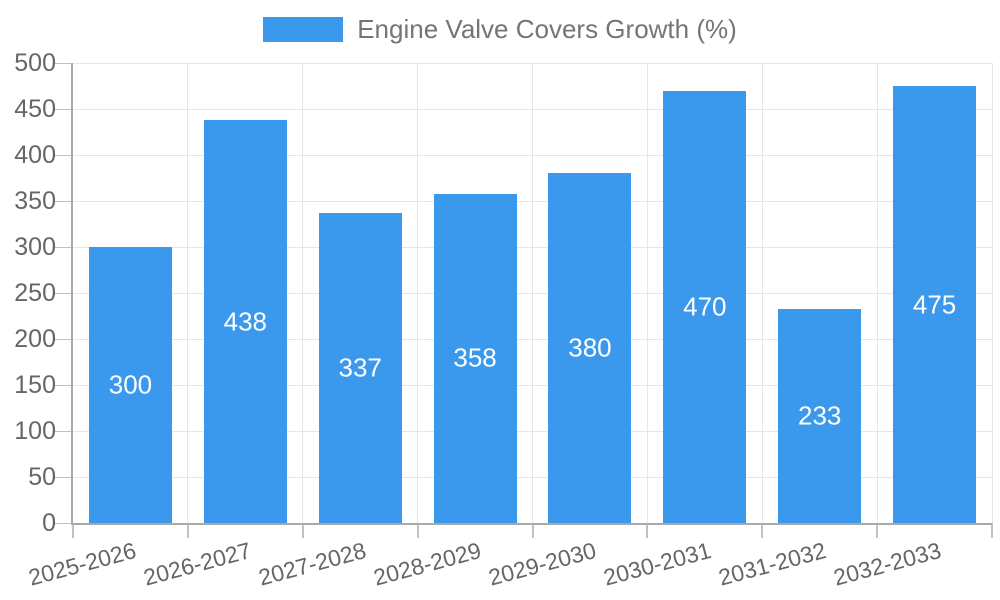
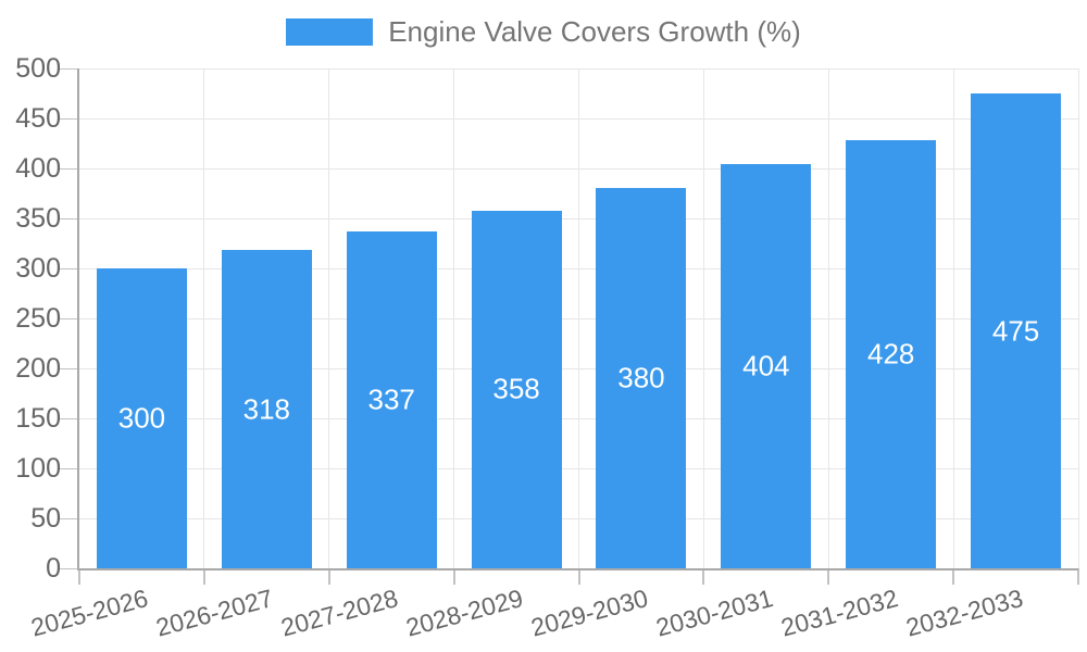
2026-2027: 438 -> 318
2030-2031: 470 -> 404
2031-2032: 233 -> 428
